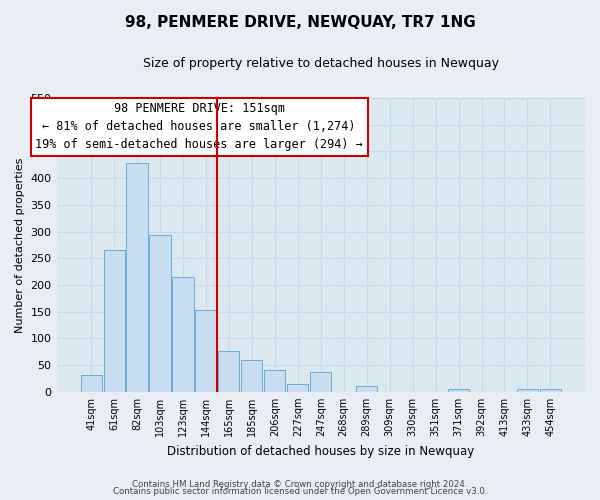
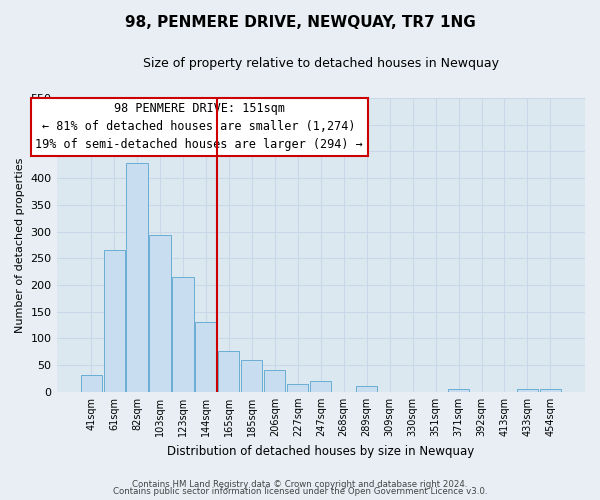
144sqm: 154 -> 130
247sqm: 38 -> 20
